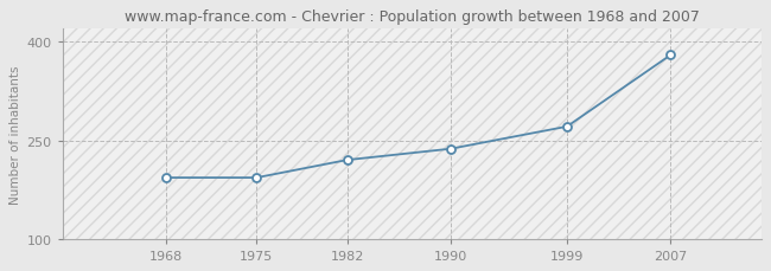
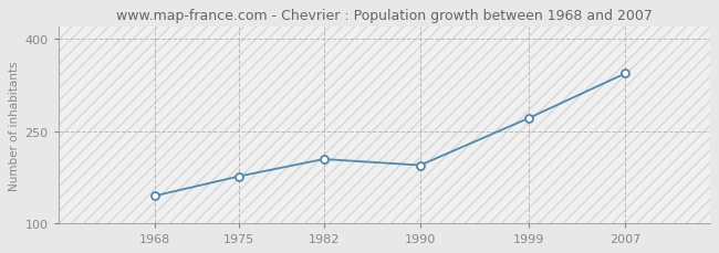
1968: 193 -> 144
1975: 193 -> 176
1982: 220 -> 204
1990: 237 -> 194
2007: 380 -> 344
